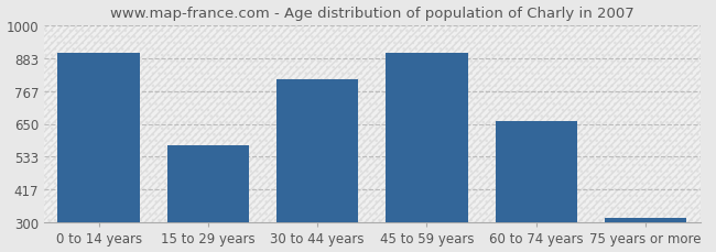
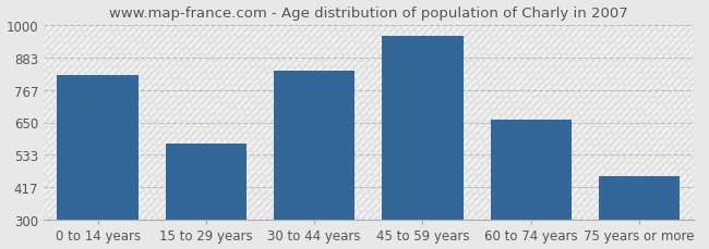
0 to 14 years: 900 -> 820
30 to 44 years: 807 -> 835
45 to 59 years: 901 -> 960
75 years or more: 315 -> 455
